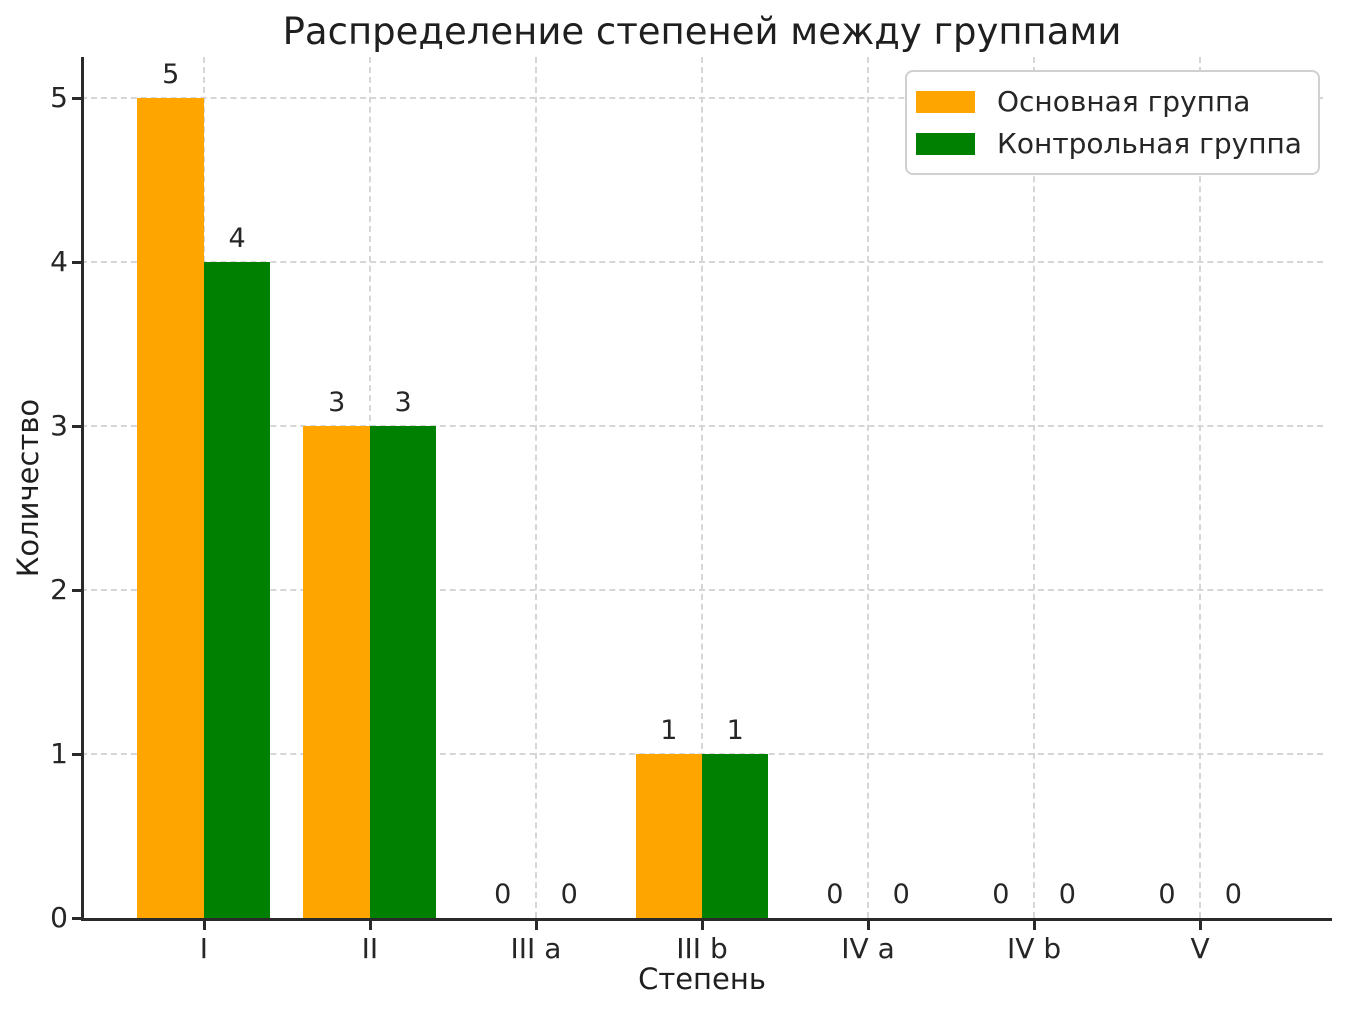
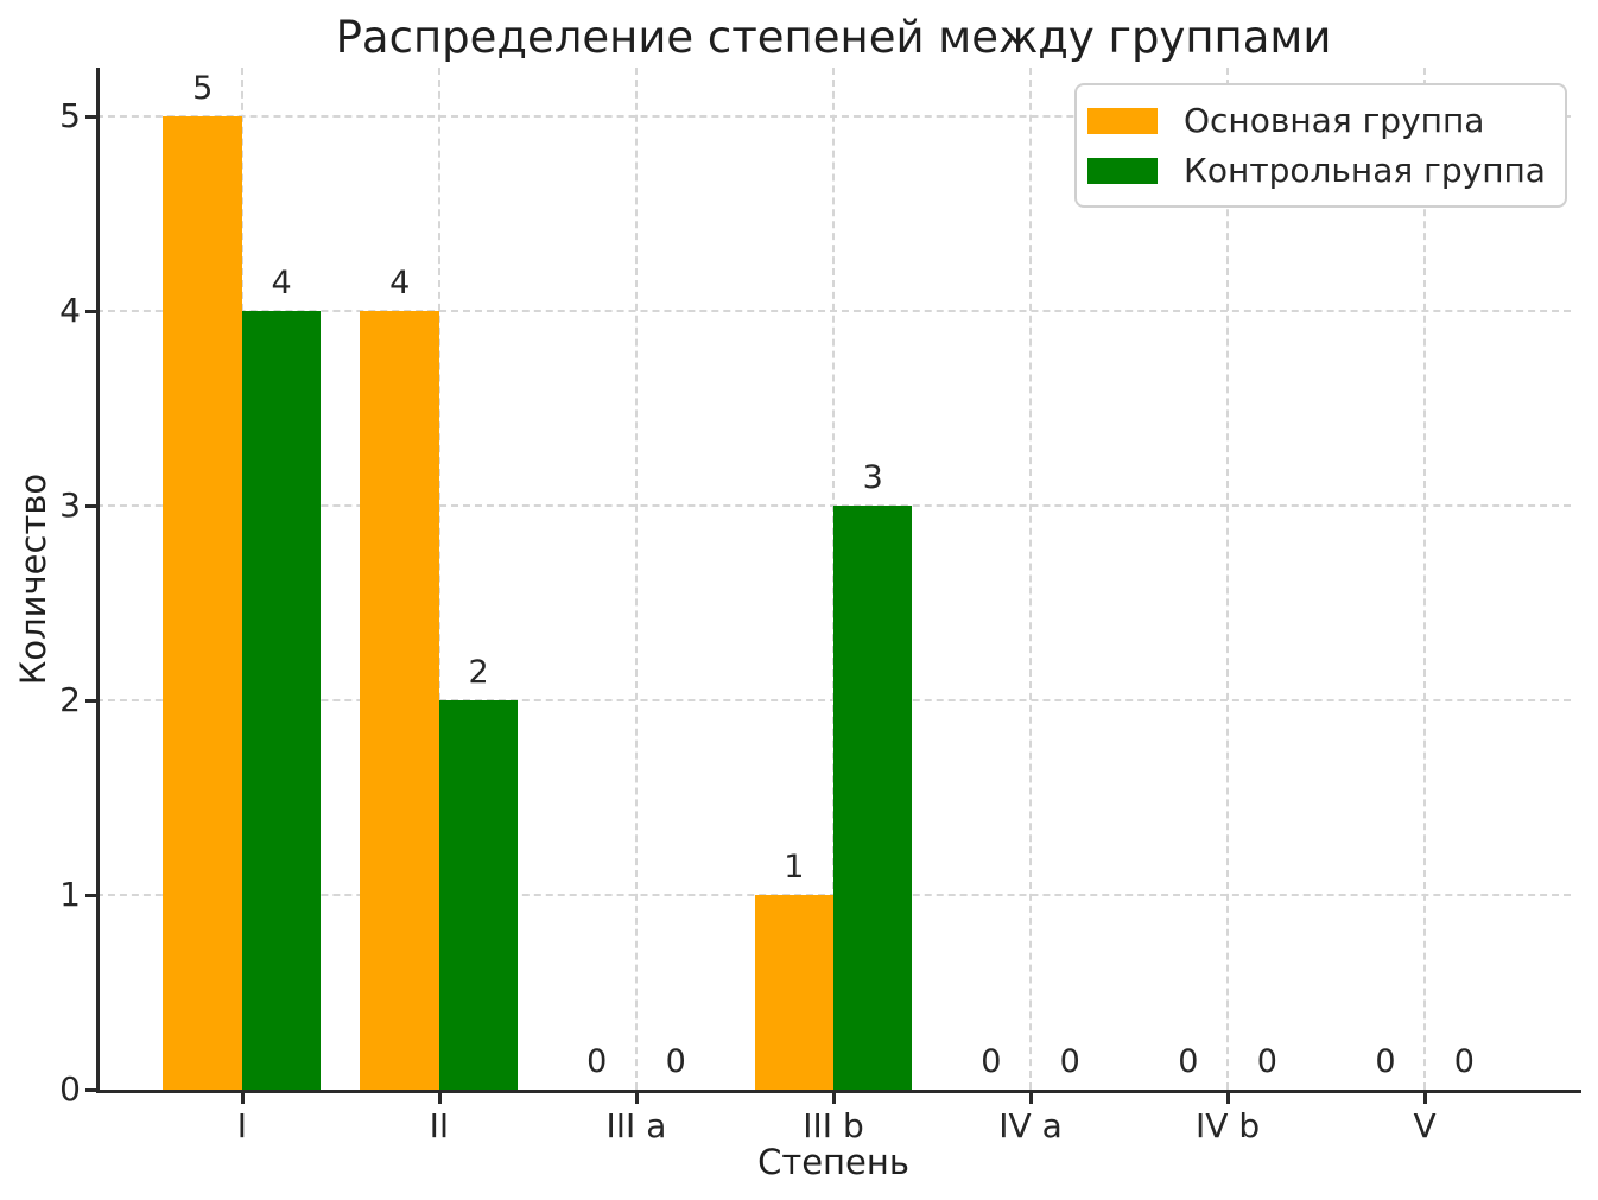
Основная группа/II: 3 -> 4
Контрольная группа/II: 3 -> 2
Контрольная группа/III b: 1 -> 3
